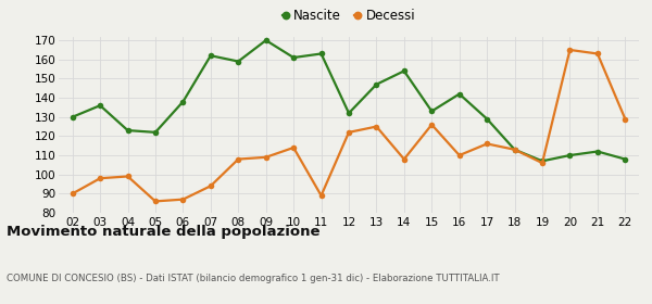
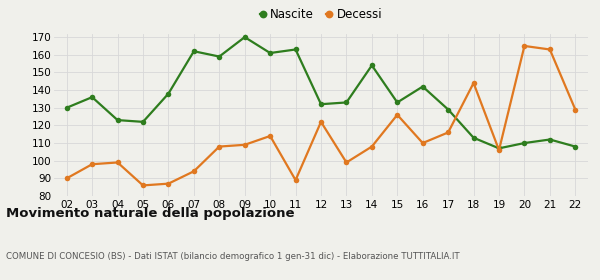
Nascite/13: 147 -> 133
Decessi/13: 125 -> 99
Decessi/18: 113 -> 144
